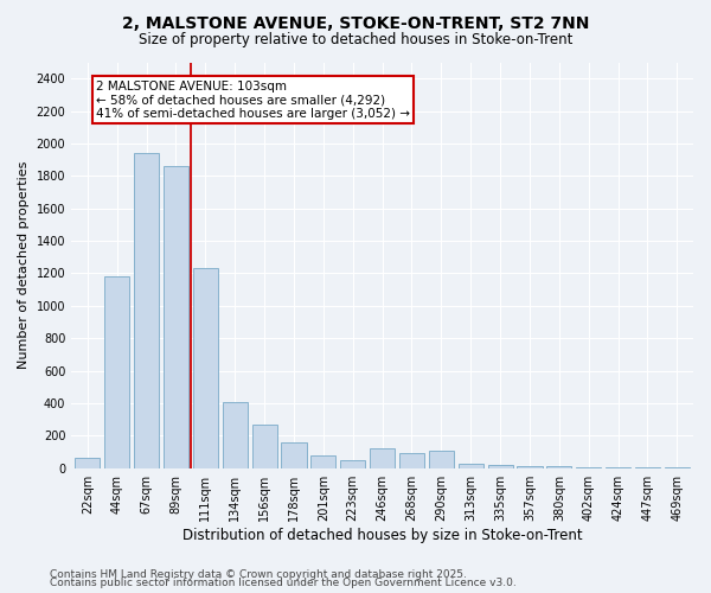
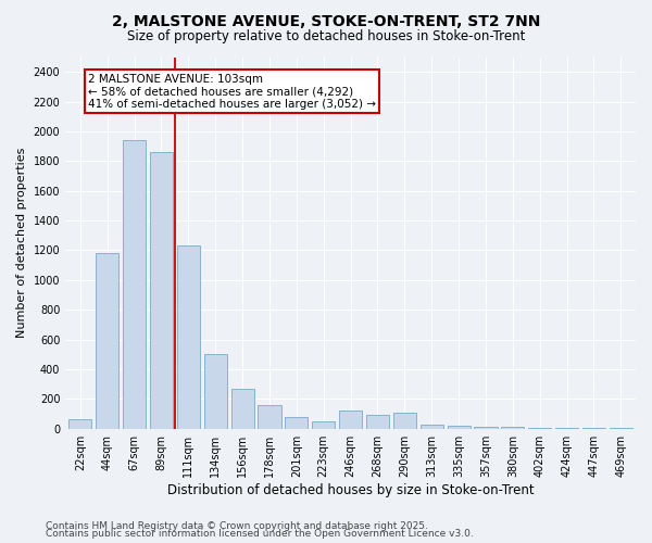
134sqm: 410 -> 500
